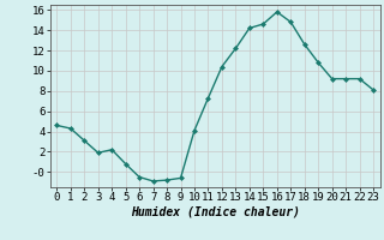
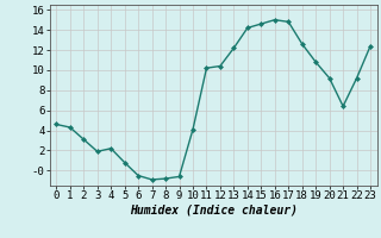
11: 7.3 -> 10.2
16: 15.8 -> 15.0
21: 9.2 -> 6.4
23: 8.1 -> 12.4
